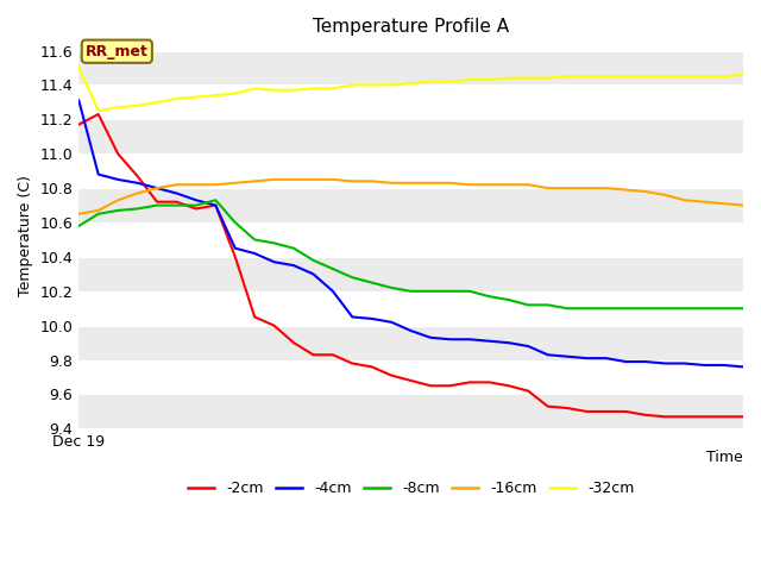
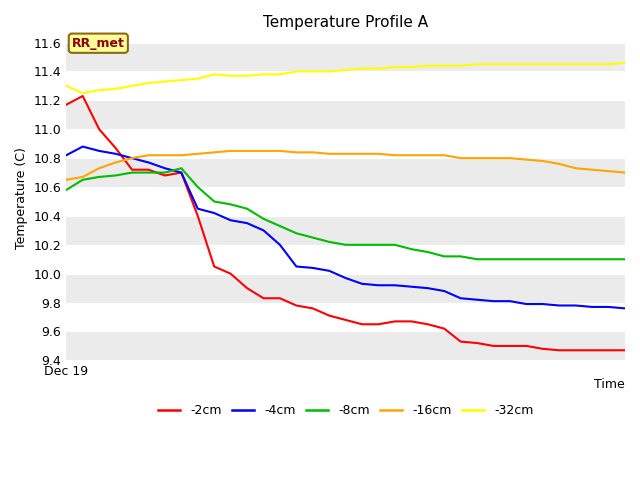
-4cm/Dec 19: 11.31 -> 10.82
-32cm/Dec 19: 11.50 -> 11.30
